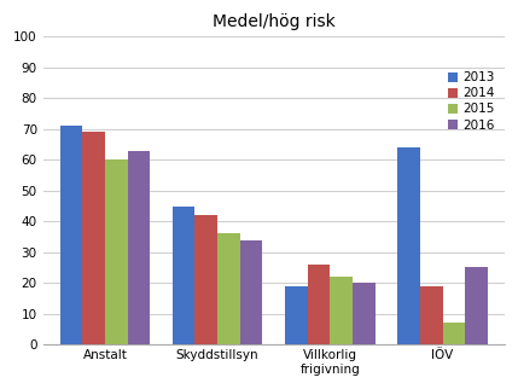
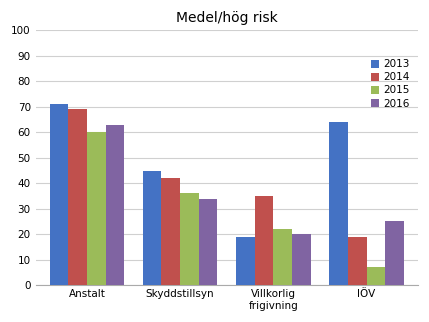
2014/Villkorlig frigivning: 26 -> 35
